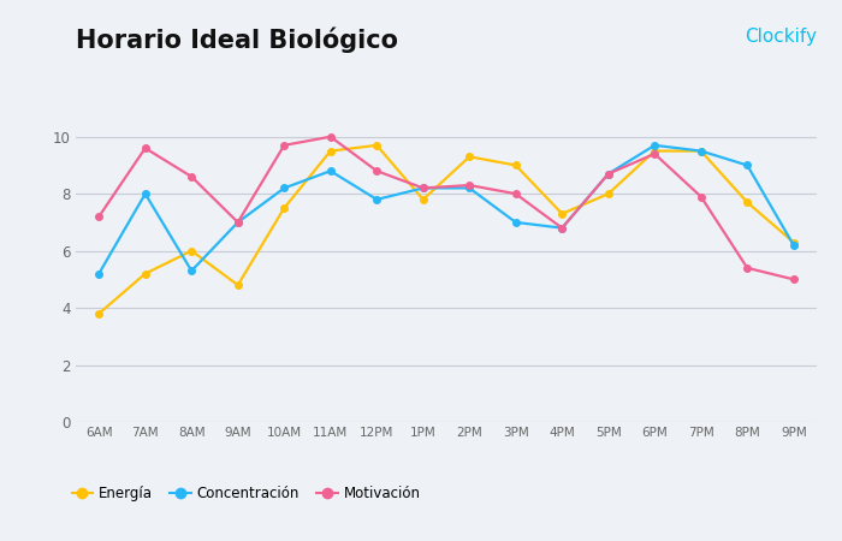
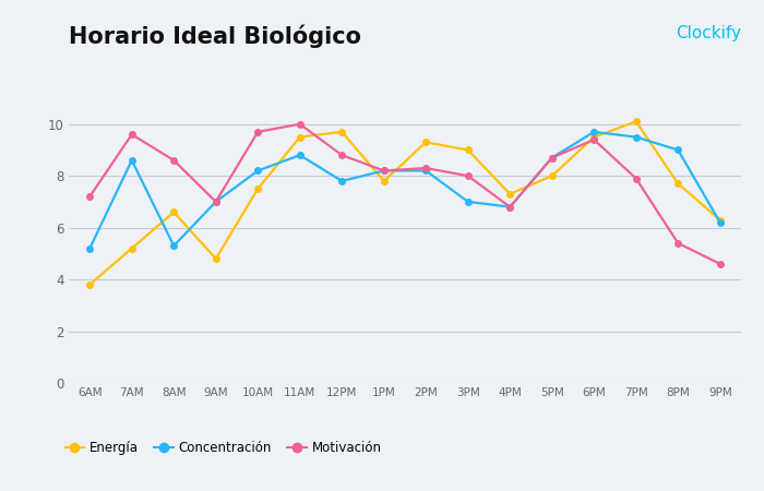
Concentración/7AM: 8.0 -> 8.6
Energía/8AM: 6.0 -> 6.6
Energía/7PM: 9.5 -> 10.1
Motivación/9PM: 5.0 -> 4.6
